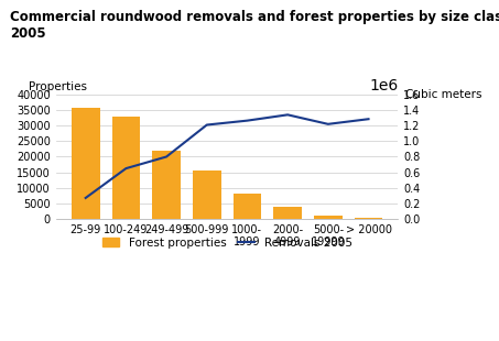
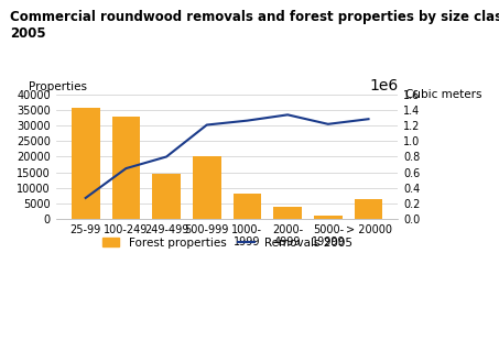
Forest properties/249-499: 22000 -> 14500
Forest properties/500-999: 15500 -> 20000
Forest properties/> 20000: 200 -> 6500
